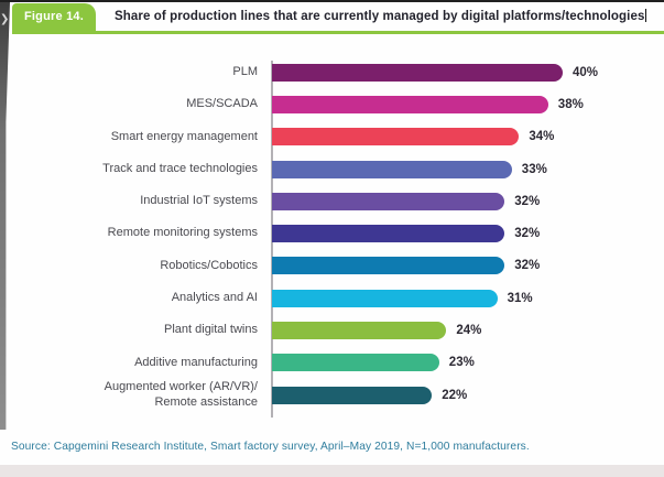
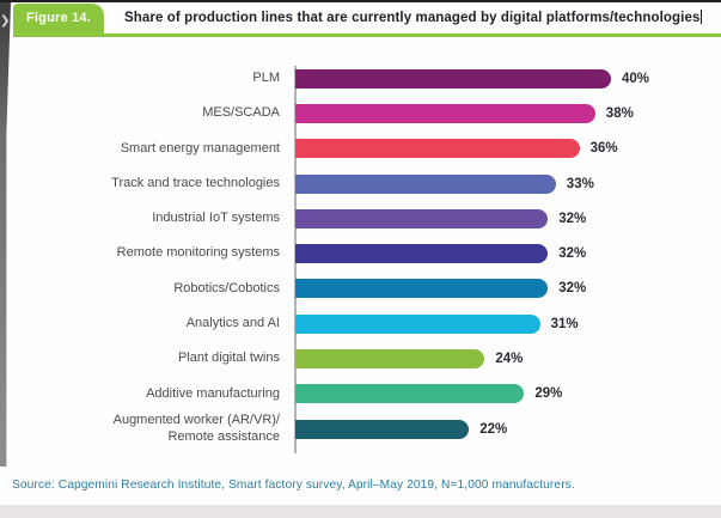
Smart energy management: 34% -> 36%
Additive manufacturing: 23% -> 29%
